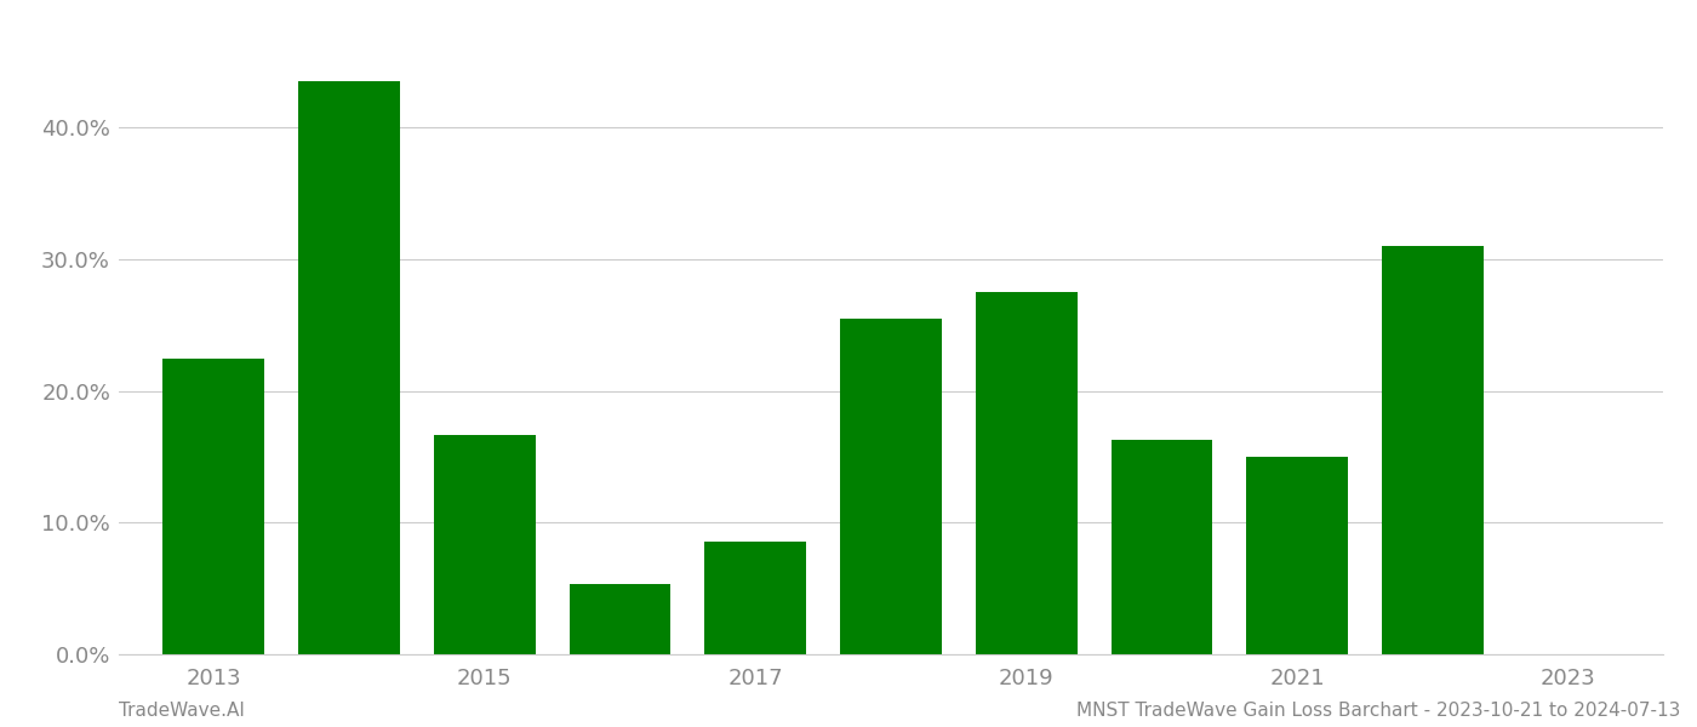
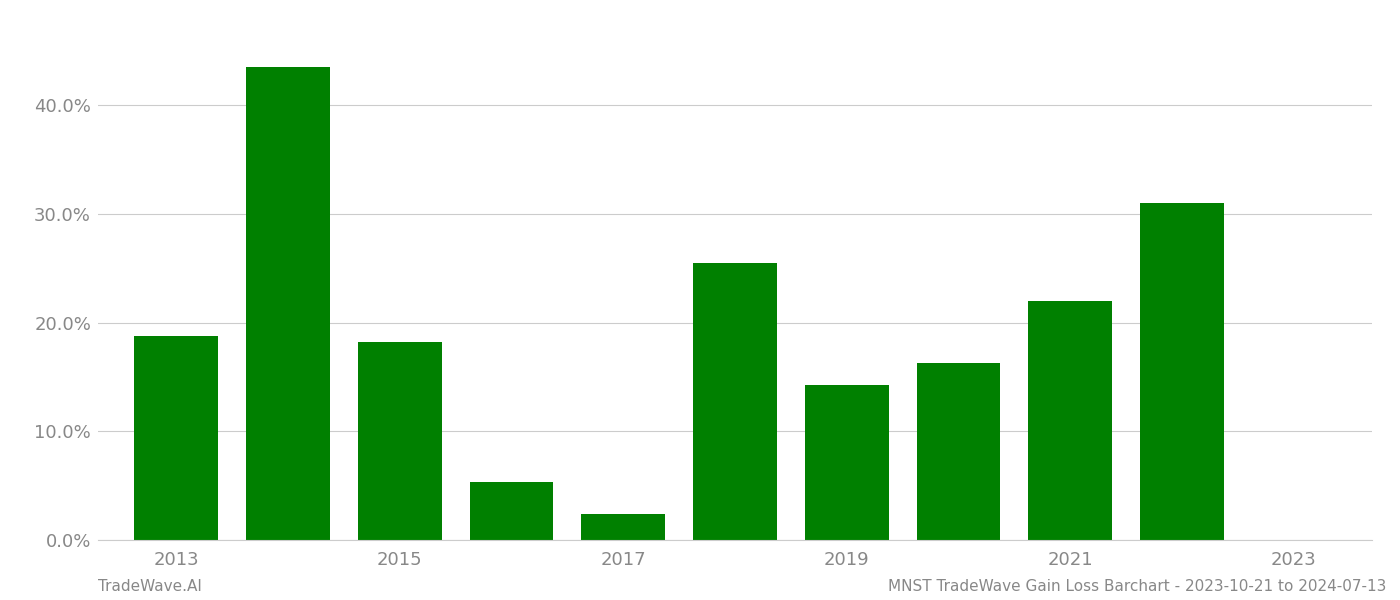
2013: 22.5% -> 18.8%
2015: 16.7% -> 18.2%
2017: 8.6% -> 2.4%
2019: 27.5% -> 14.3%
2021: 15.0% -> 22.0%
